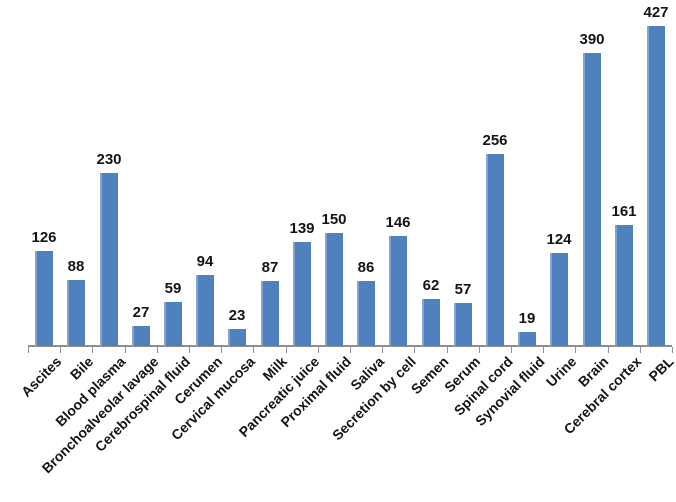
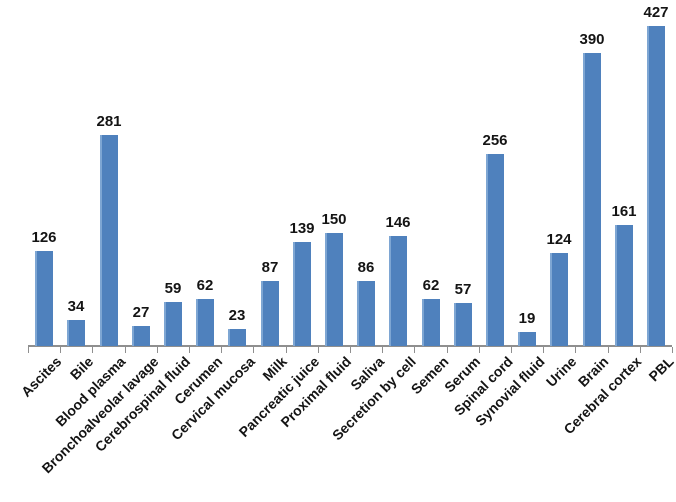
Bile: 88 -> 34
Blood plasma: 230 -> 281
Cerumen: 94 -> 62
